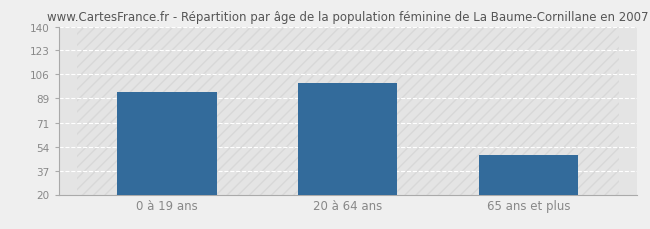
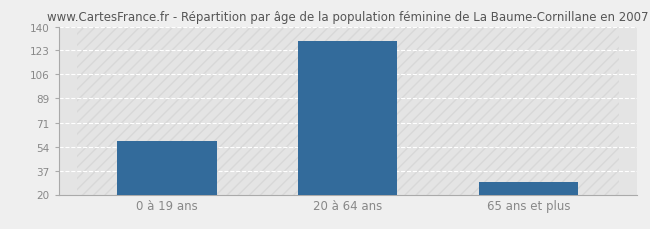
0 à 19 ans: 93 -> 58
20 à 64 ans: 100 -> 130
65 ans et plus: 48 -> 29
